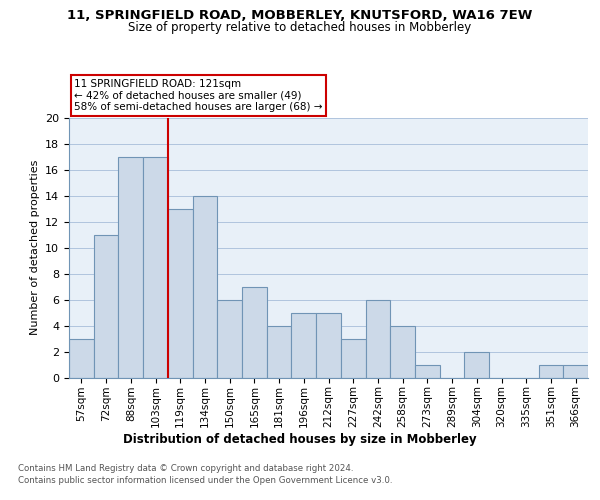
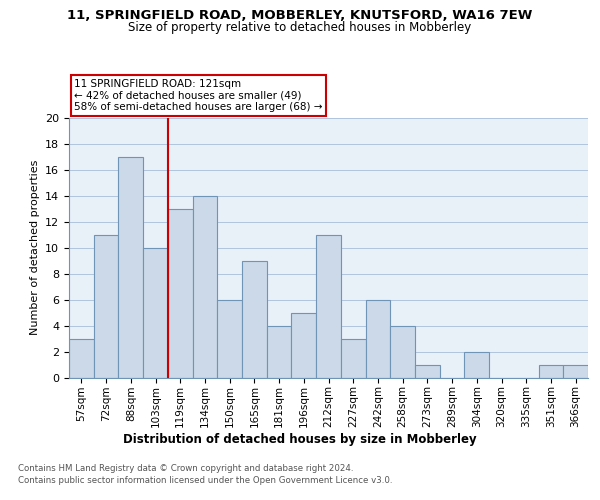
103sqm: 17 -> 10
165sqm: 7 -> 9
212sqm: 5 -> 11
